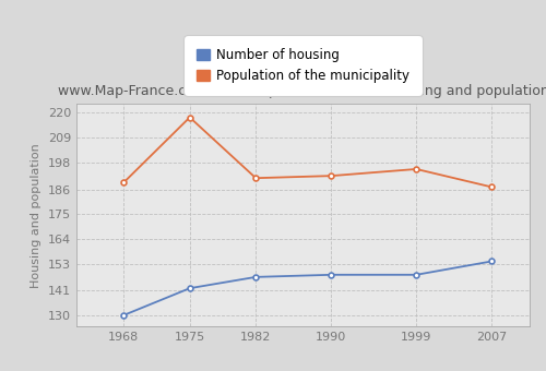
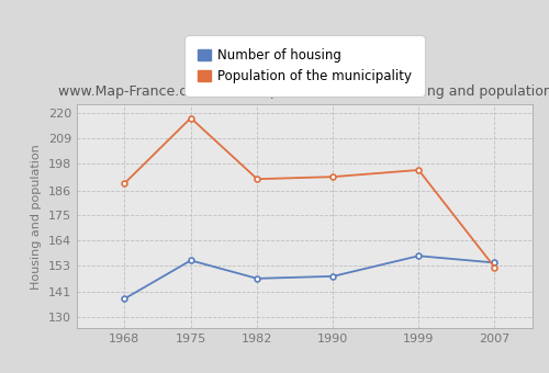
Number of housing/1968: 130 -> 138
Number of housing/1975: 142 -> 155
Number of housing/1999: 148 -> 157
Population of the municipality/2007: 187 -> 152
